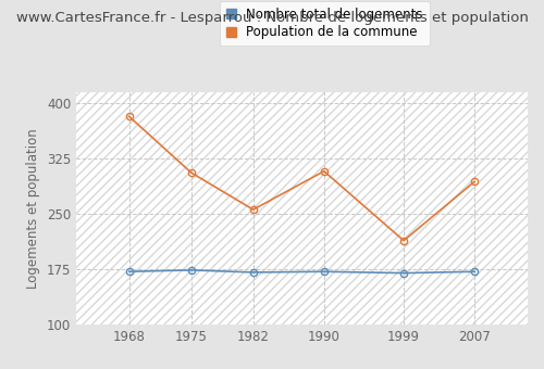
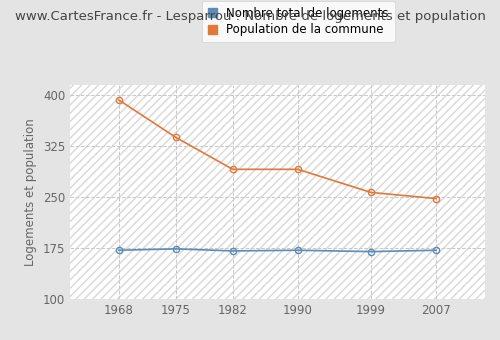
Population de la commune/1968: 382 -> 393
Population de la commune/1975: 306 -> 338
Population de la commune/1982: 256 -> 291
Population de la commune/1990: 308 -> 291
Population de la commune/1999: 214 -> 257
Population de la commune/2007: 294 -> 248
